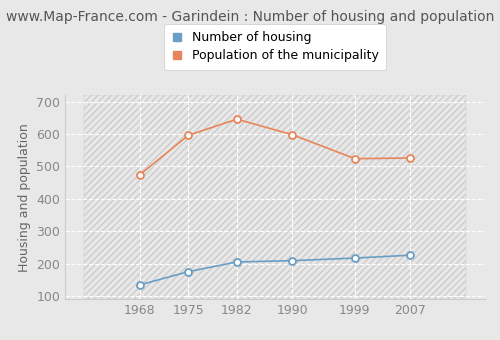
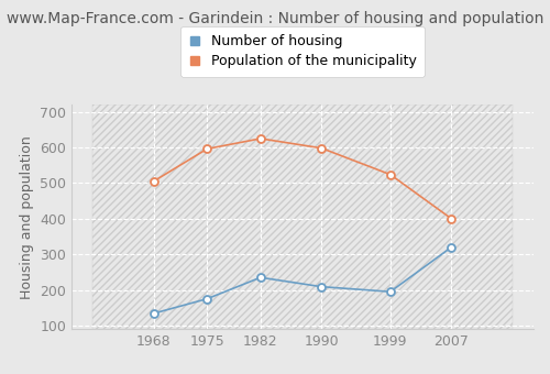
Population of the municipality/1968: 474 -> 505
Number of housing/1982: 205 -> 235
Population of the municipality/1982: 646 -> 625
Number of housing/1999: 217 -> 195
Number of housing/2007: 226 -> 320
Population of the municipality/2007: 526 -> 400
